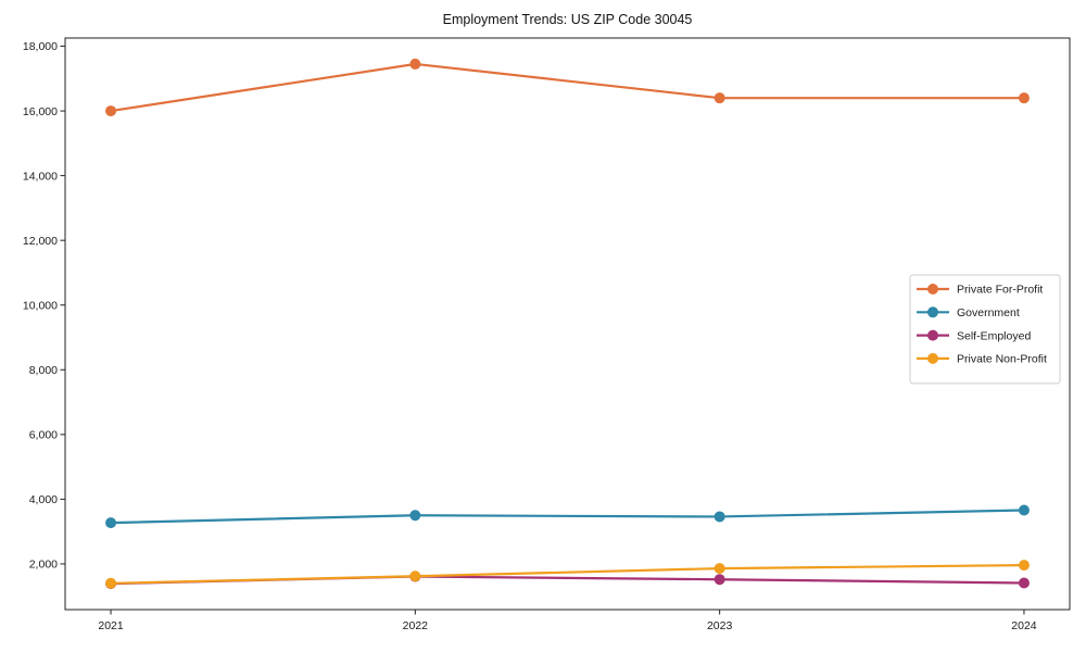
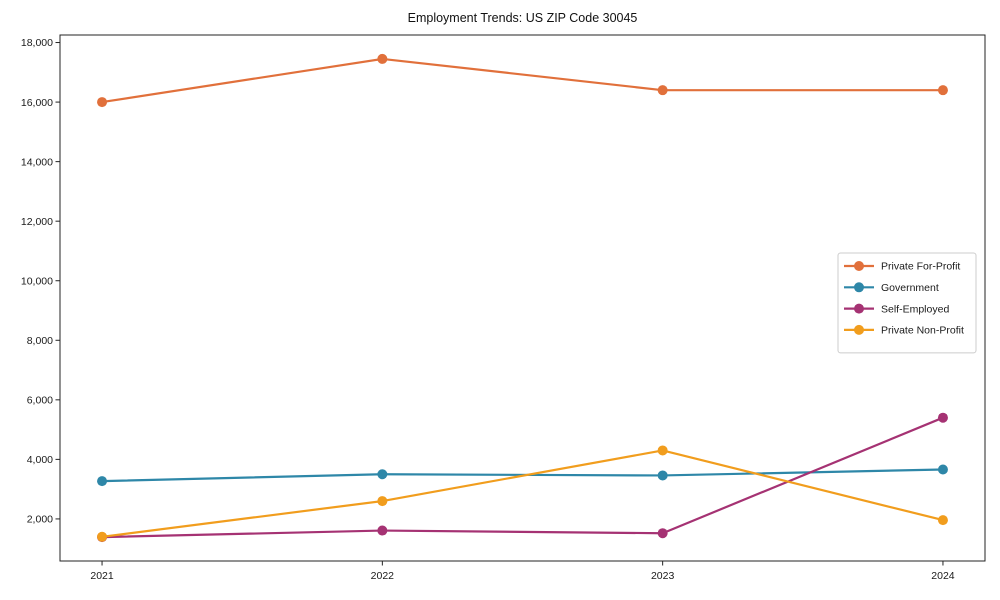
Private Non-Profit/2022: 1600 -> 2600
Private Non-Profit/2023: 1900 -> 4300
Self-Employed/2024: 1400 -> 5400
